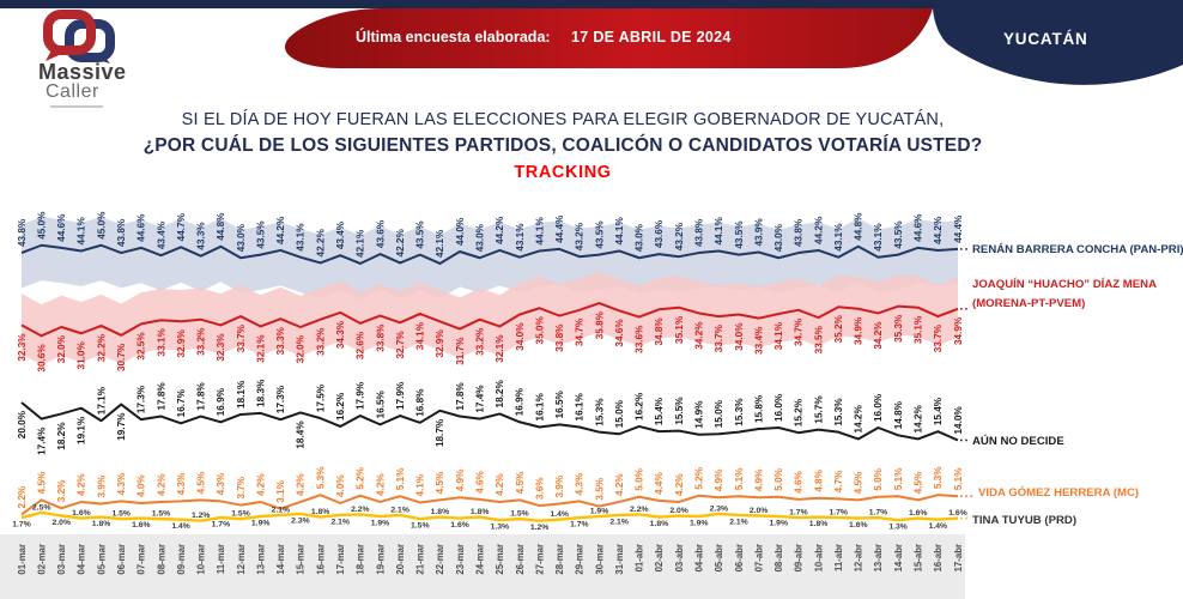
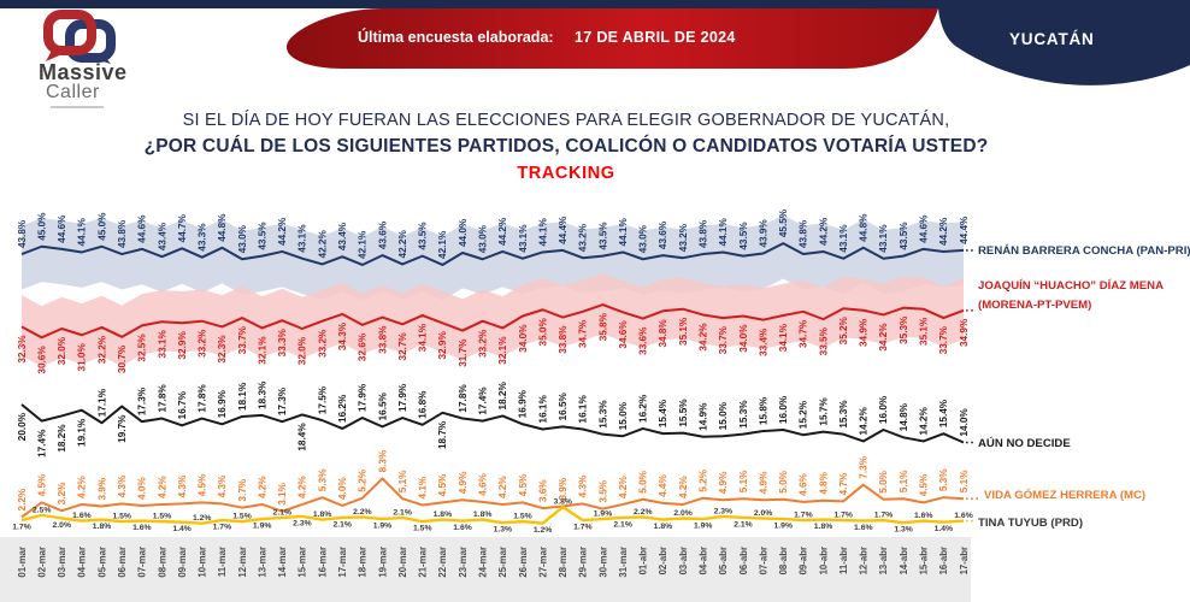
VIDA GÓMEZ HERRERA (MC)/19-mar: 4.2% -> 8.3%
TINA TUYUB (PRD)/28-mar: 1.4% -> 3.8%
RENÁN BARRERA CONCHA (PAN-PRI)/08-abr: 43.0% -> 45.5%
VIDA GÓMEZ HERRERA (MC)/12-abr: 4.5% -> 7.3%
